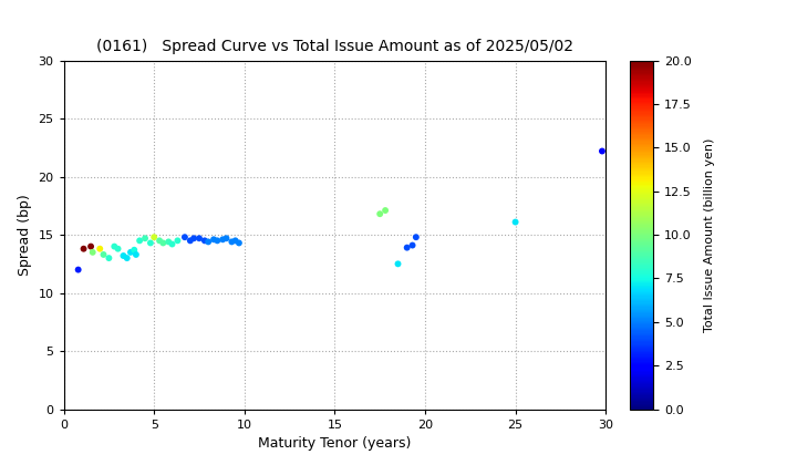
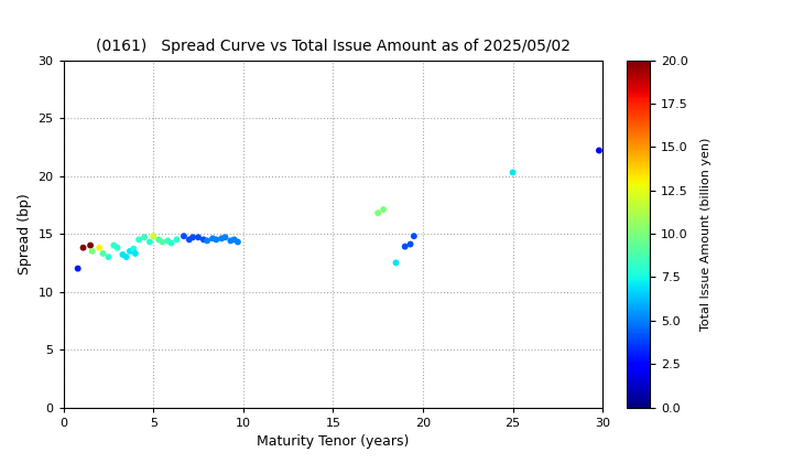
25: 16.1 -> 20.3
